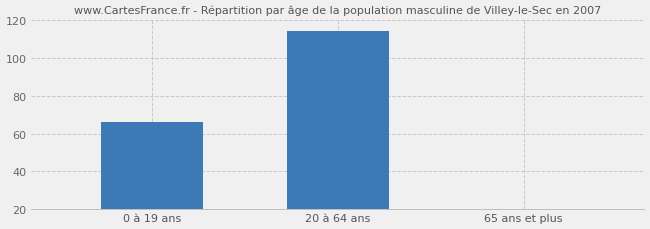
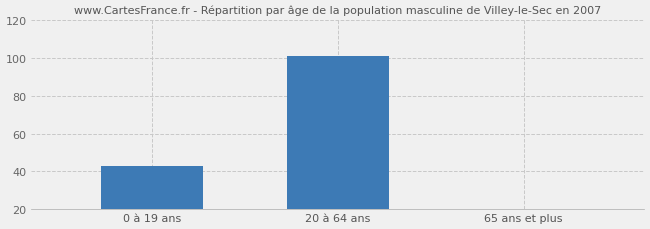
0 à 19 ans: 66 -> 43
20 à 64 ans: 114 -> 101
